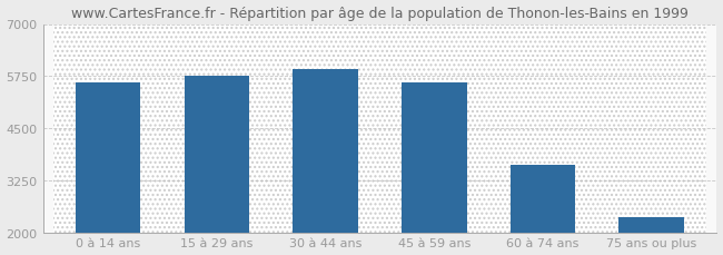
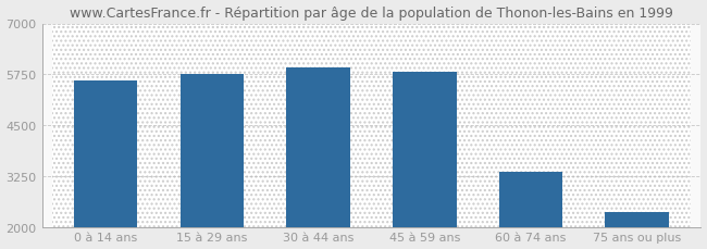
45 à 59 ans: 5600 -> 5800
60 à 74 ans: 3620 -> 3350
